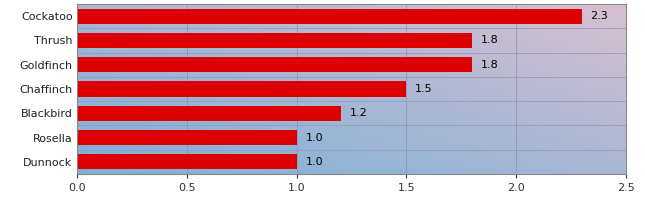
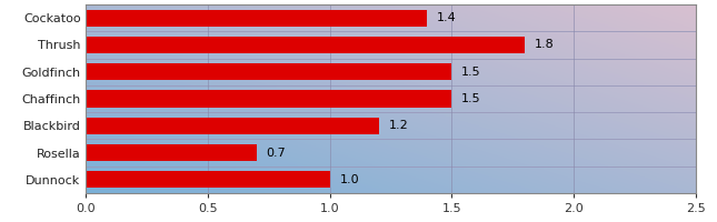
Cockatoo: 2.3 -> 1.4
Goldfinch: 1.8 -> 1.5
Rosella: 1.0 -> 0.7
